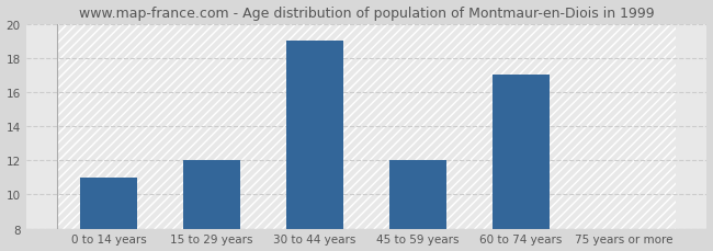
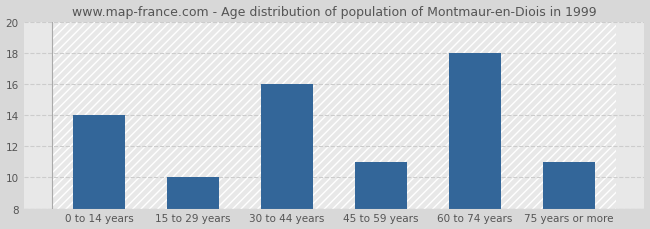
0 to 14 years: 11 -> 14
15 to 29 years: 12 -> 10
30 to 44 years: 19 -> 16
45 to 59 years: 12 -> 11
60 to 74 years: 17 -> 18
75 years or more: 8 -> 11
